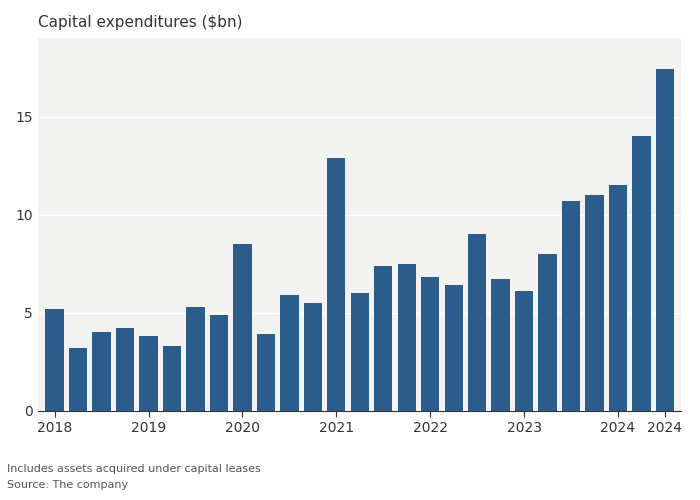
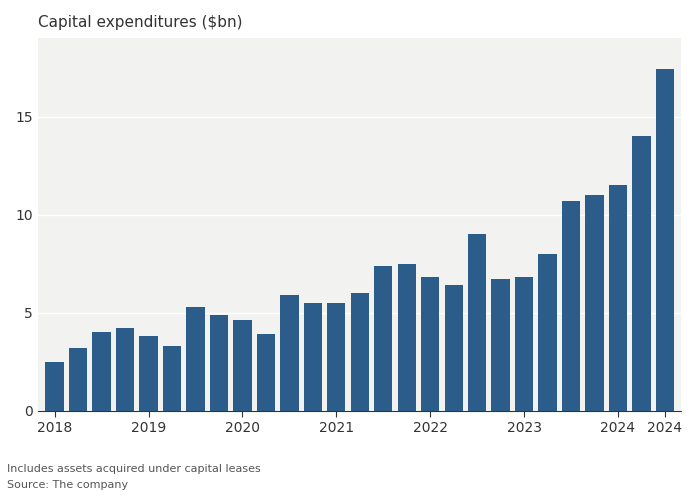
2018: 5.2 -> 2.5
2020: 8.5 -> 4.6
2021: 12.9 -> 5.5
2023: 6.1 -> 6.8
